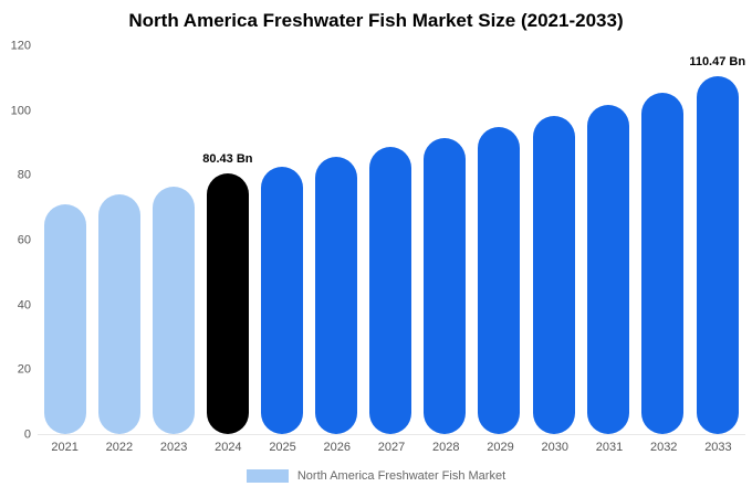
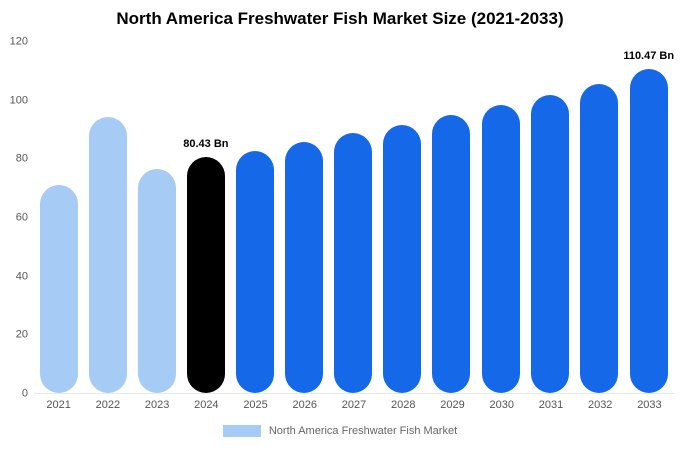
2022: 74 -> 94
